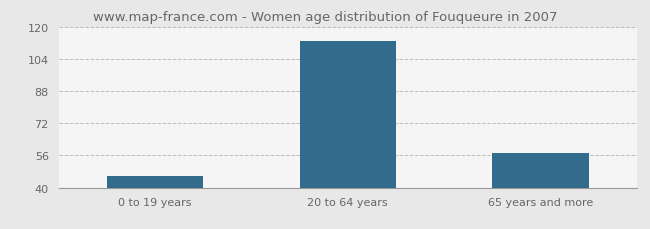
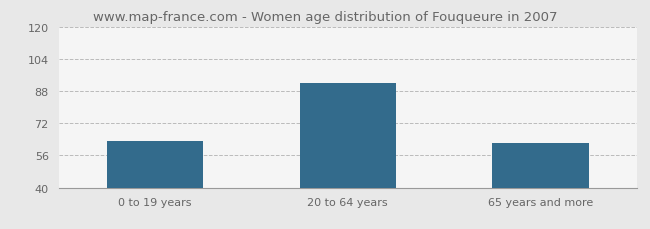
0 to 19 years: 46 -> 63
20 to 64 years: 113 -> 92
65 years and more: 57 -> 62
